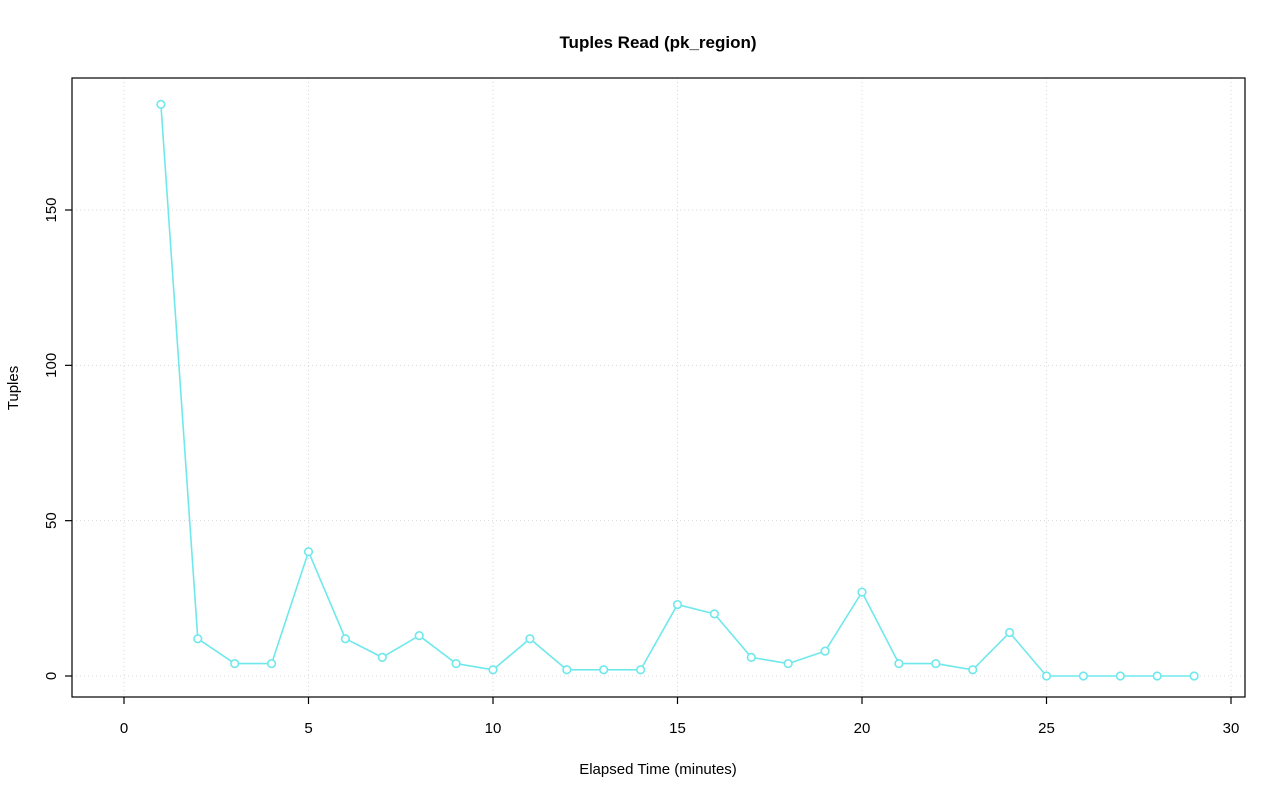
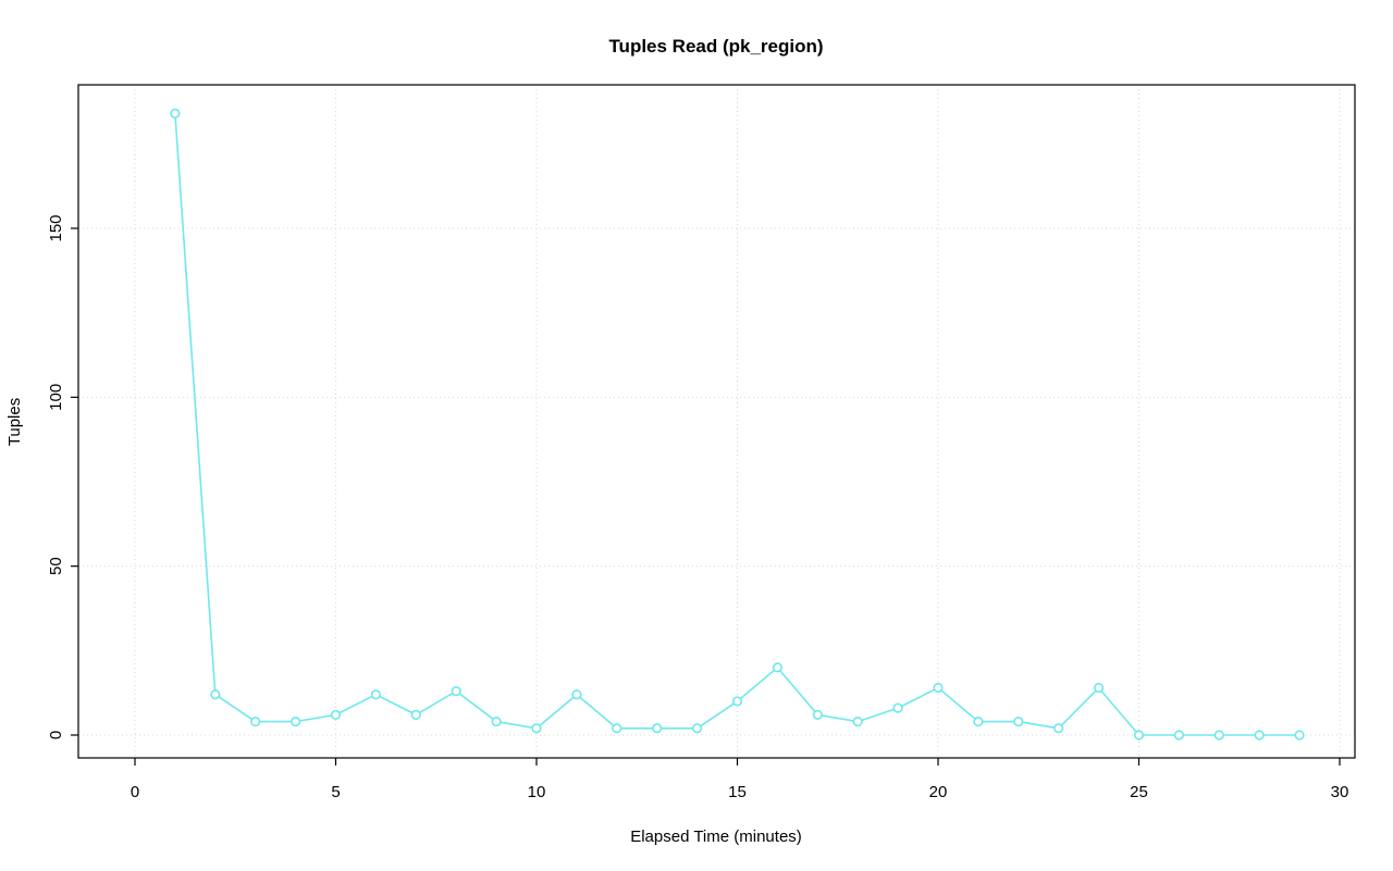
5: 40 -> 6
15: 23 -> 10
20: 27 -> 14
